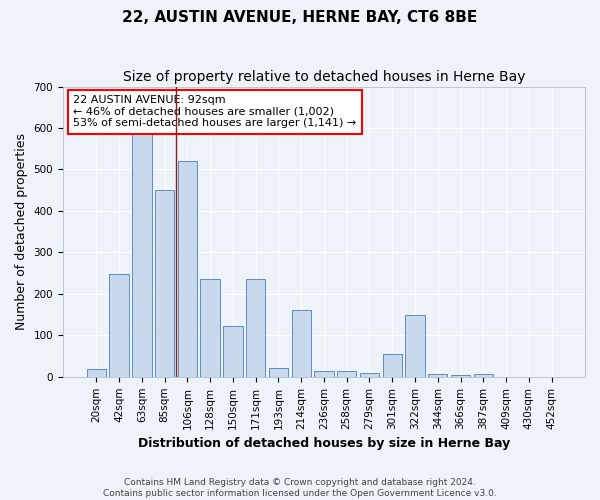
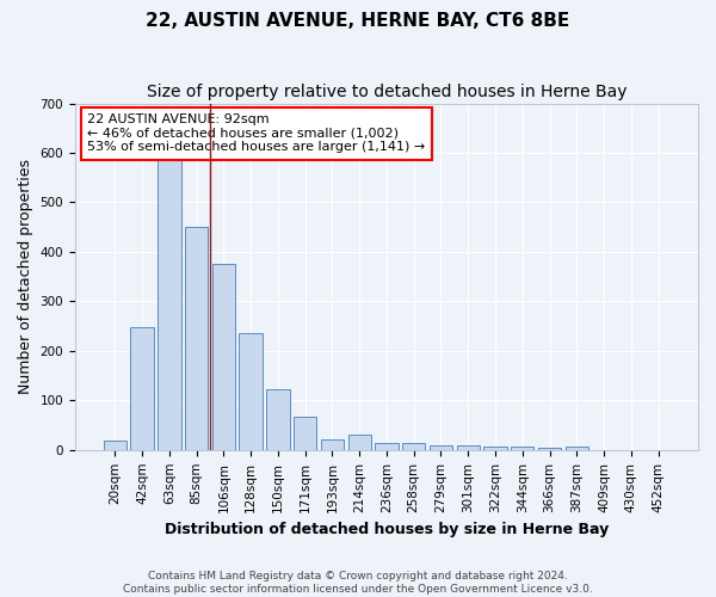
106sqm: 520 -> 375
171sqm: 235 -> 68
214sqm: 160 -> 30
301sqm: 55 -> 9
322sqm: 150 -> 8
